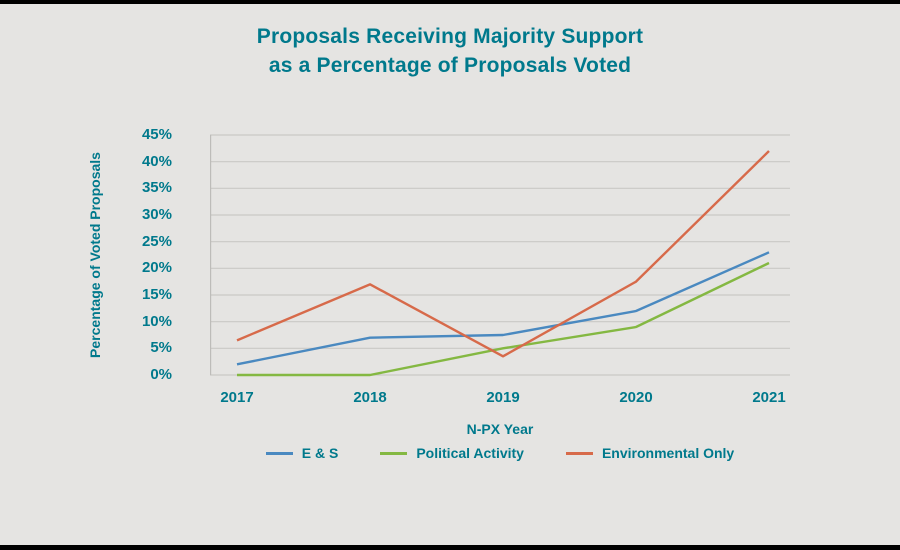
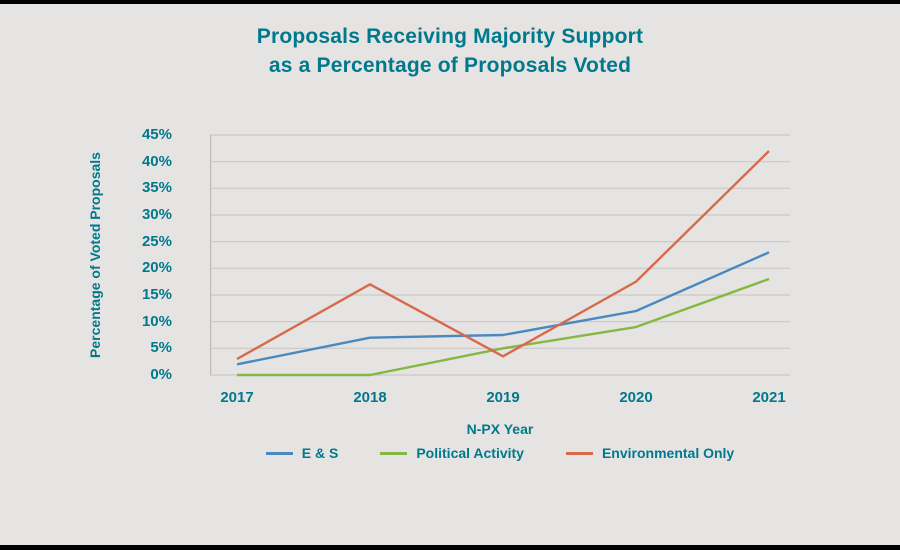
Environmental Only/2017: 6% -> 3%
Political Activity/2021: 21% -> 18%
